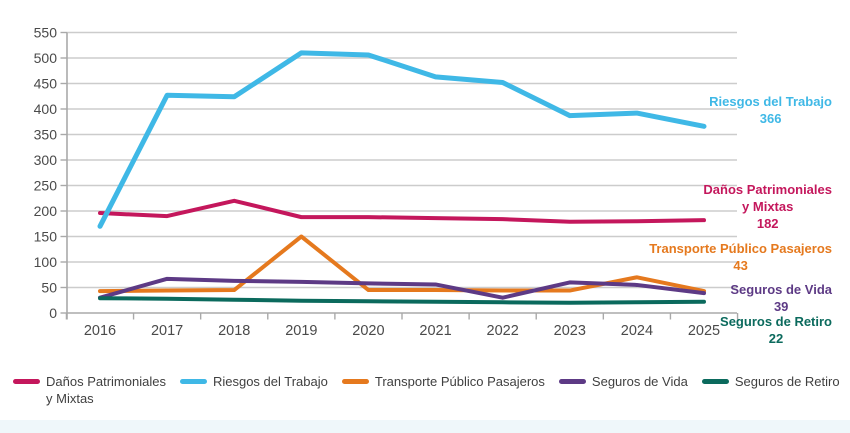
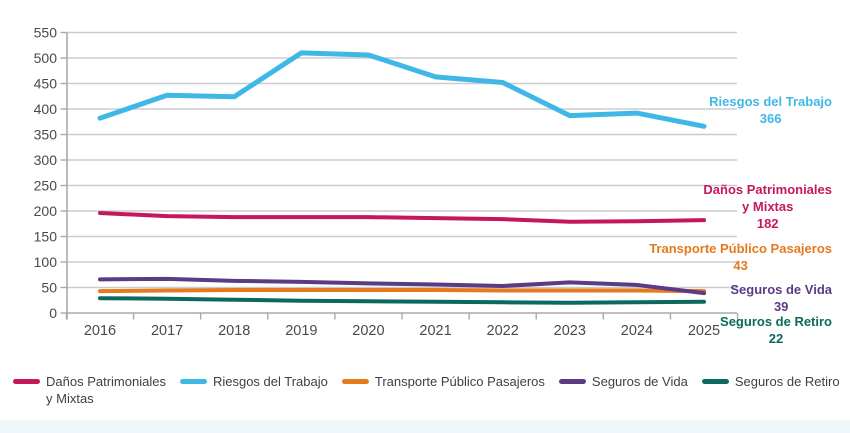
Riesgos del Trabajo/2016: 170 -> 380
Seguros de Vida/2016: 30 -> 70
Daños Patrimoniales y Mixtas/2018: 220 -> 190
Transporte Público Pasajeros/2019: 150 -> 40
Seguros de Vida/2022: 30 -> 50
Transporte Público Pasajeros/2024: 70 -> 40
